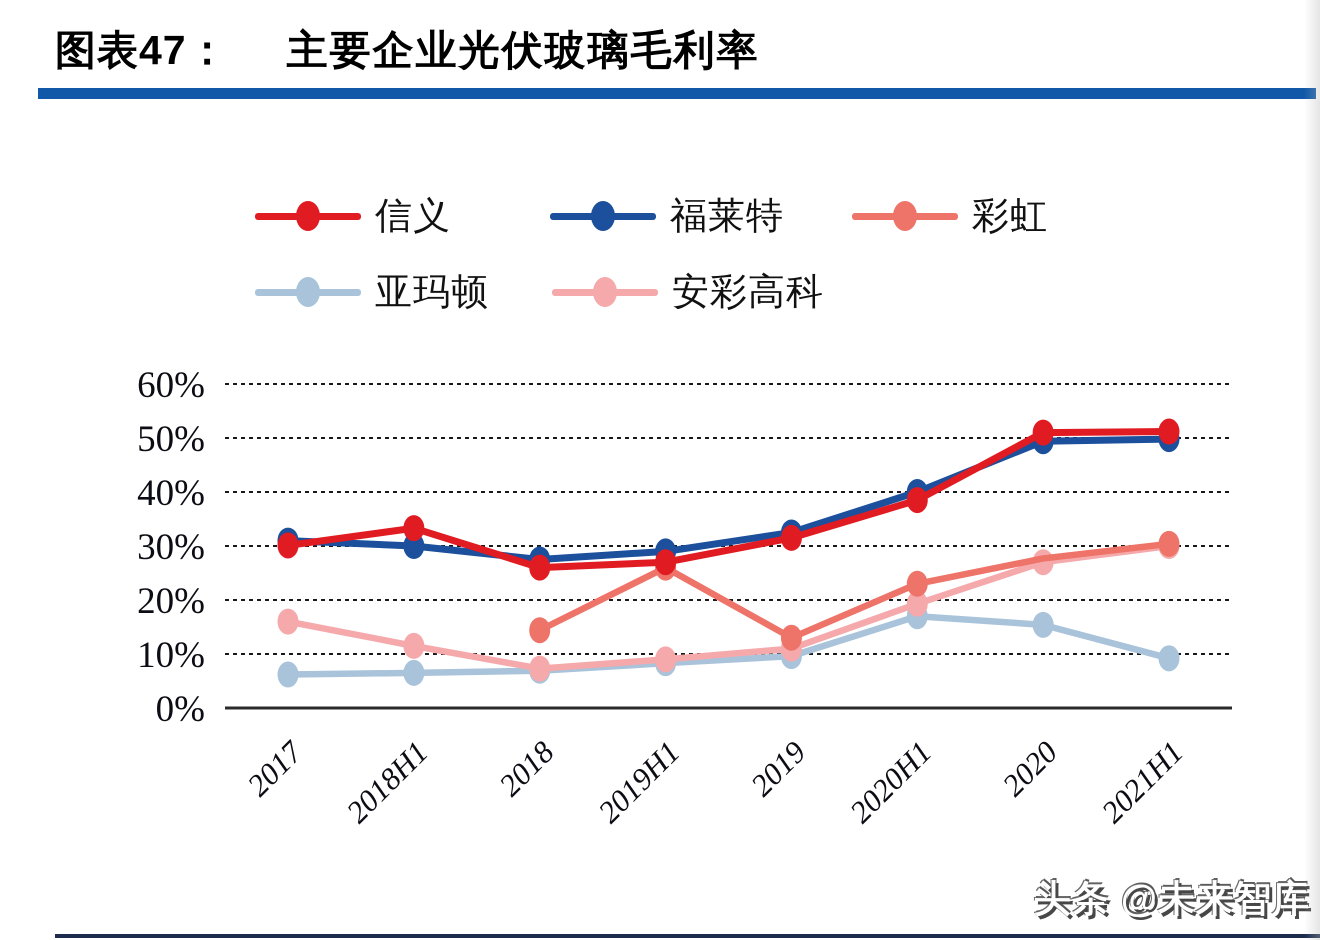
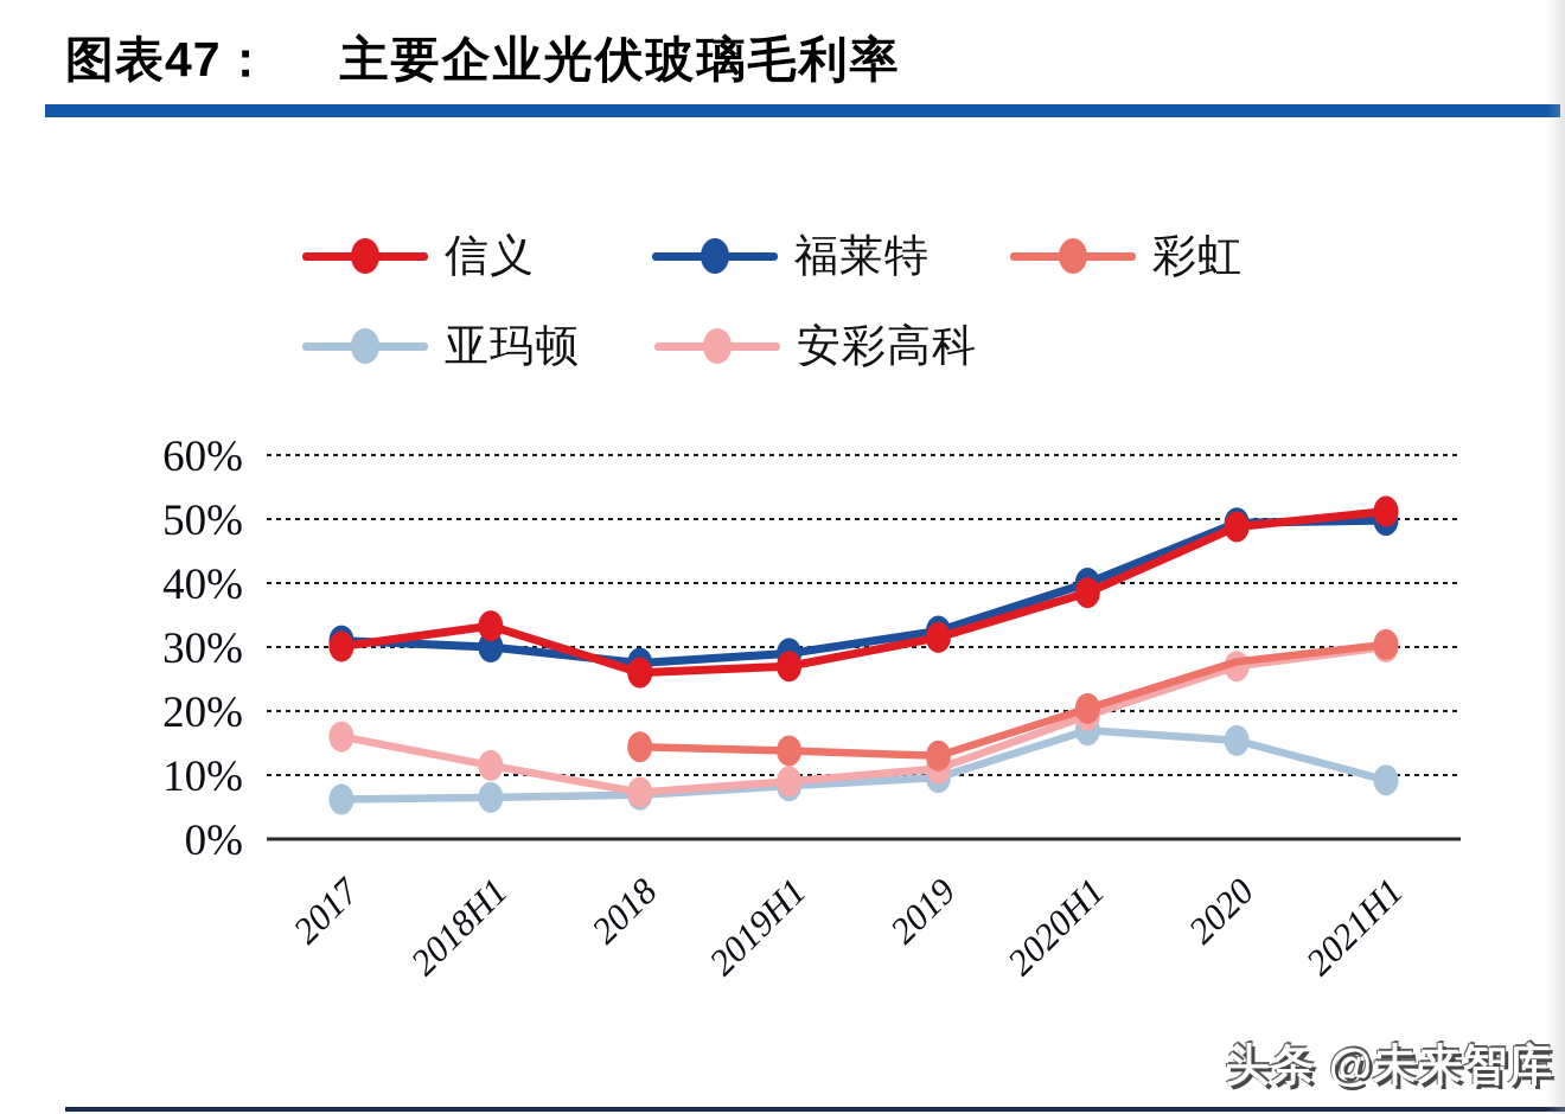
彩虹/2019H1: 26% -> 14%
彩虹/2020H1: 23% -> 20%
信义/2020: 51% -> 49%
